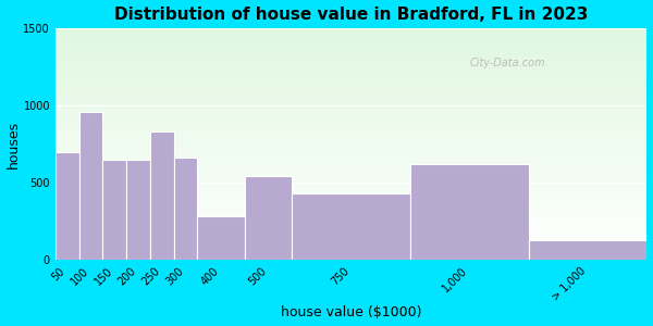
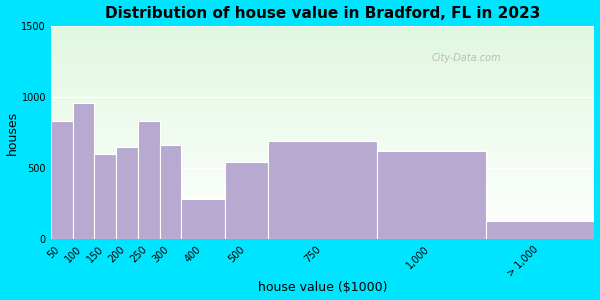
50: 700 -> 830
150: 650 -> 600
750: 430 -> 690
